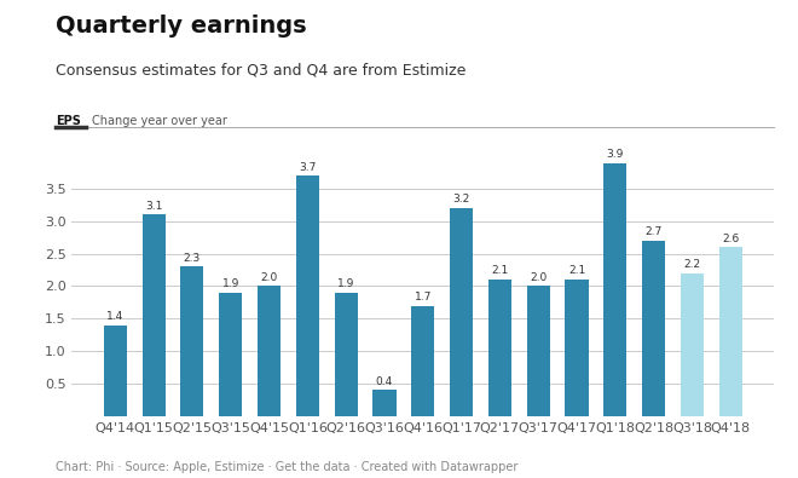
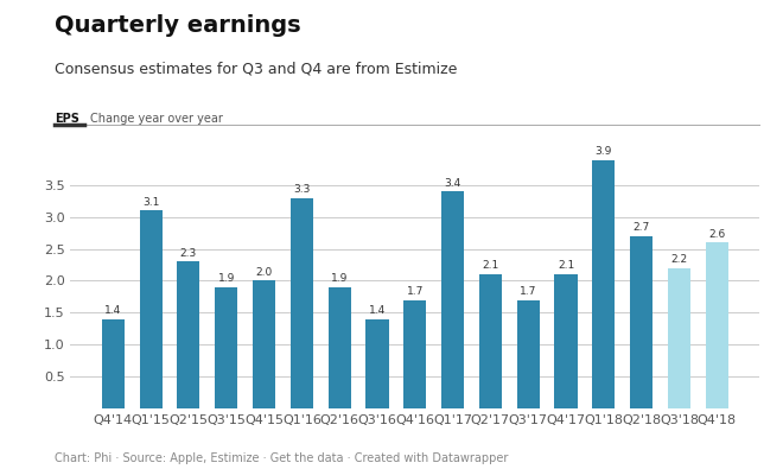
Q1'16: 3.7 -> 3.3
Q3'16: 0.4 -> 1.4
Q1'17: 3.2 -> 3.4
Q3'17: 2.0 -> 1.7
